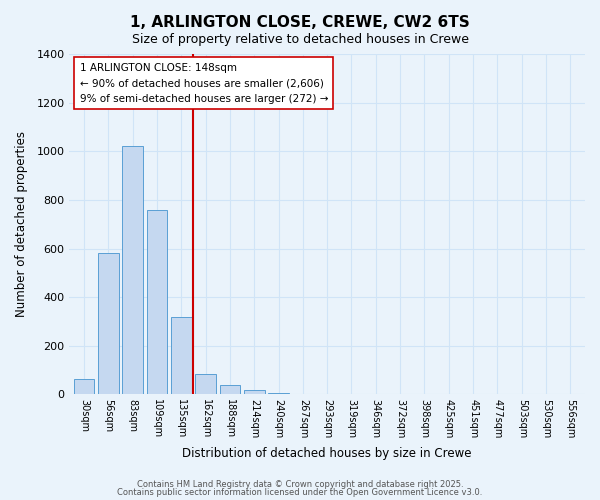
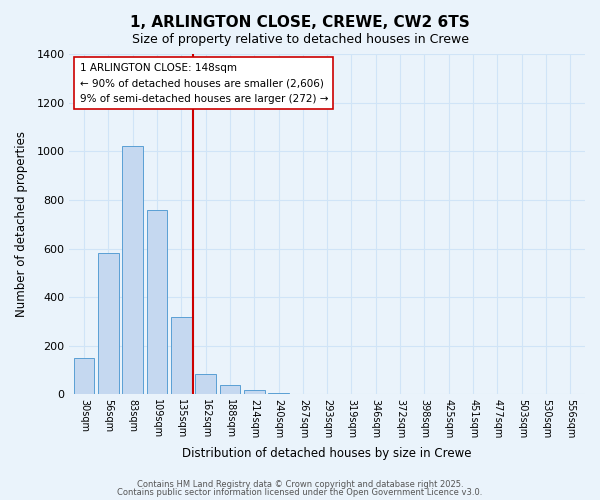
30sqm: 65 -> 150
